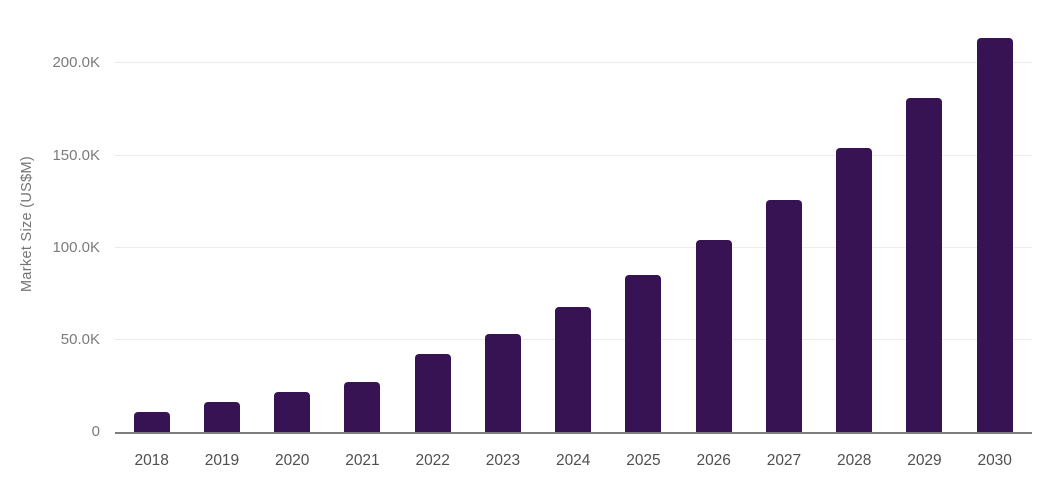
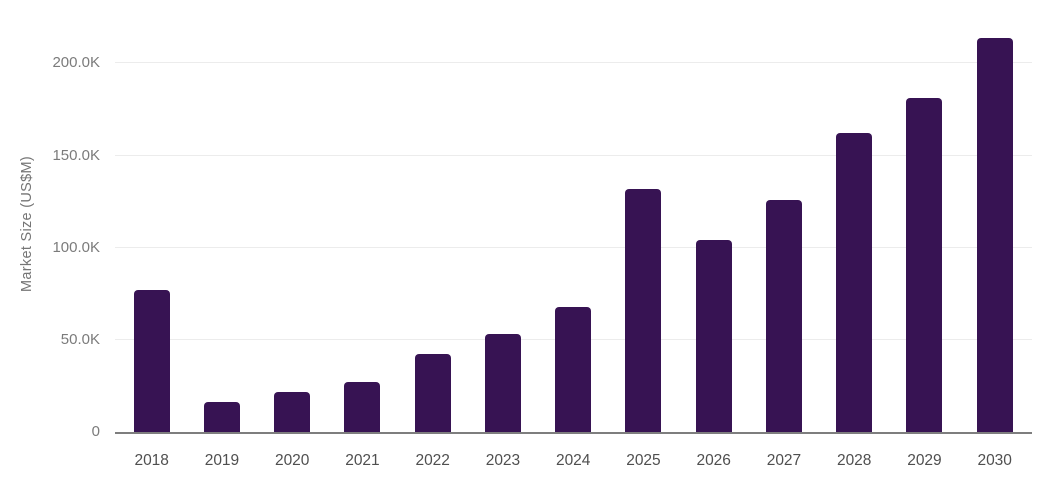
2018: 11K -> 77K
2025: 85K -> 132K
2028: 154K -> 162K
